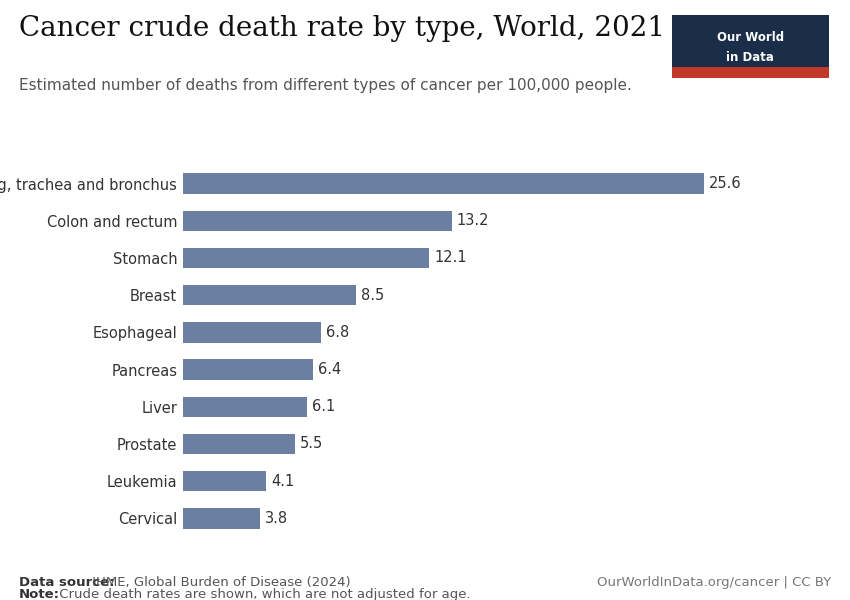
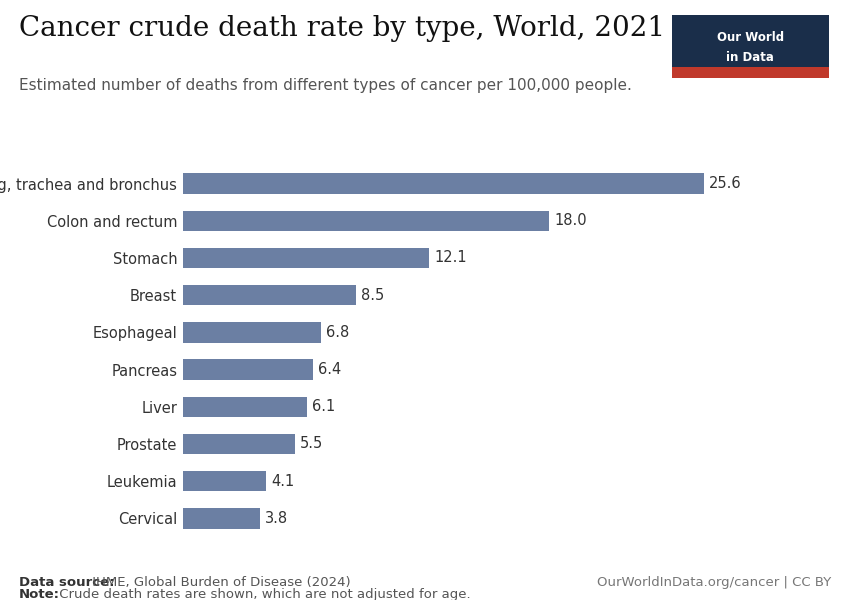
Colon and rectum: 13.2 -> 18.0
